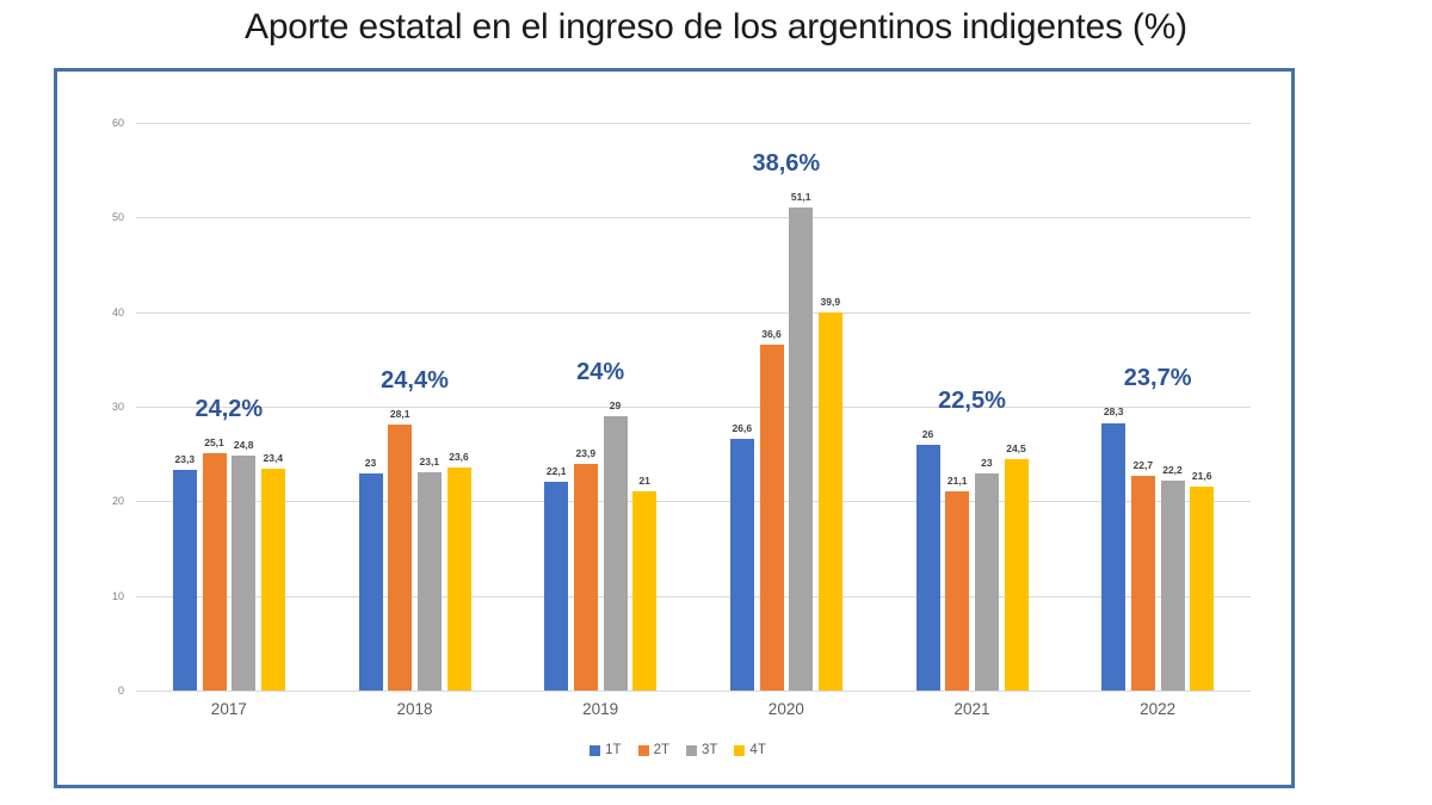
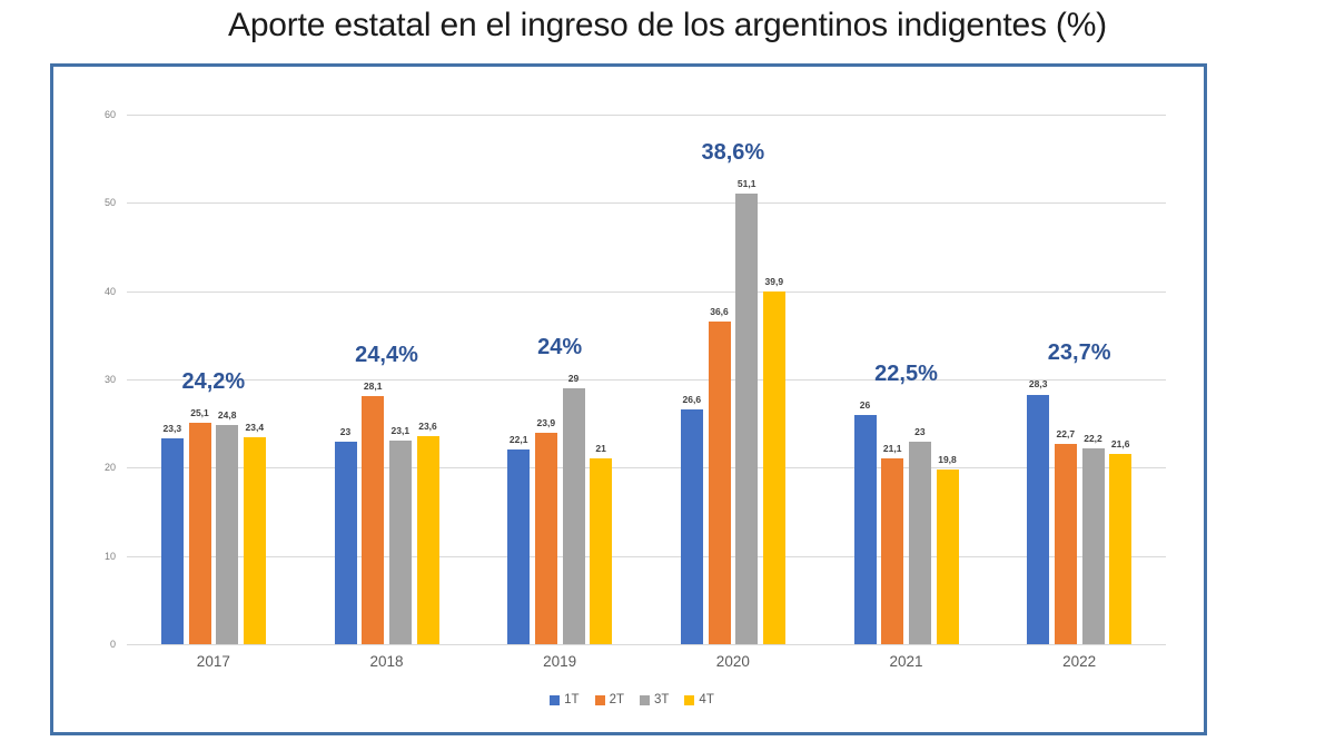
4T/2021: 24,5 -> 19,8
